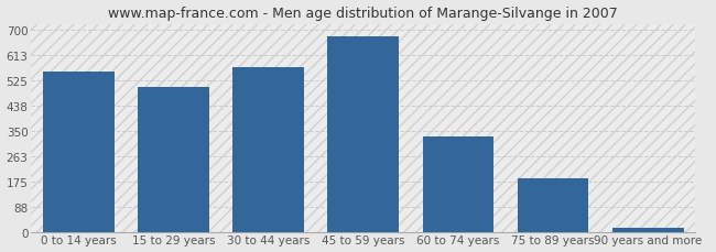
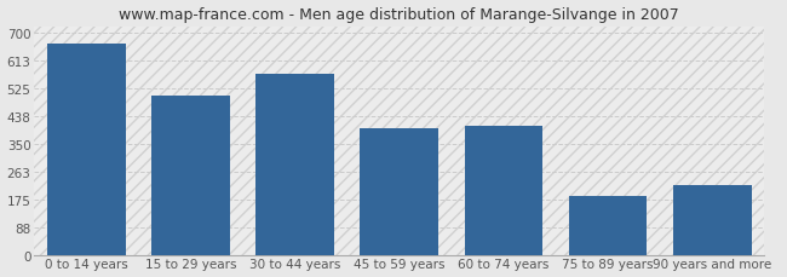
0 to 14 years: 555 -> 665
45 to 59 years: 675 -> 400
60 to 74 years: 330 -> 405
90 years and more: 15 -> 220
